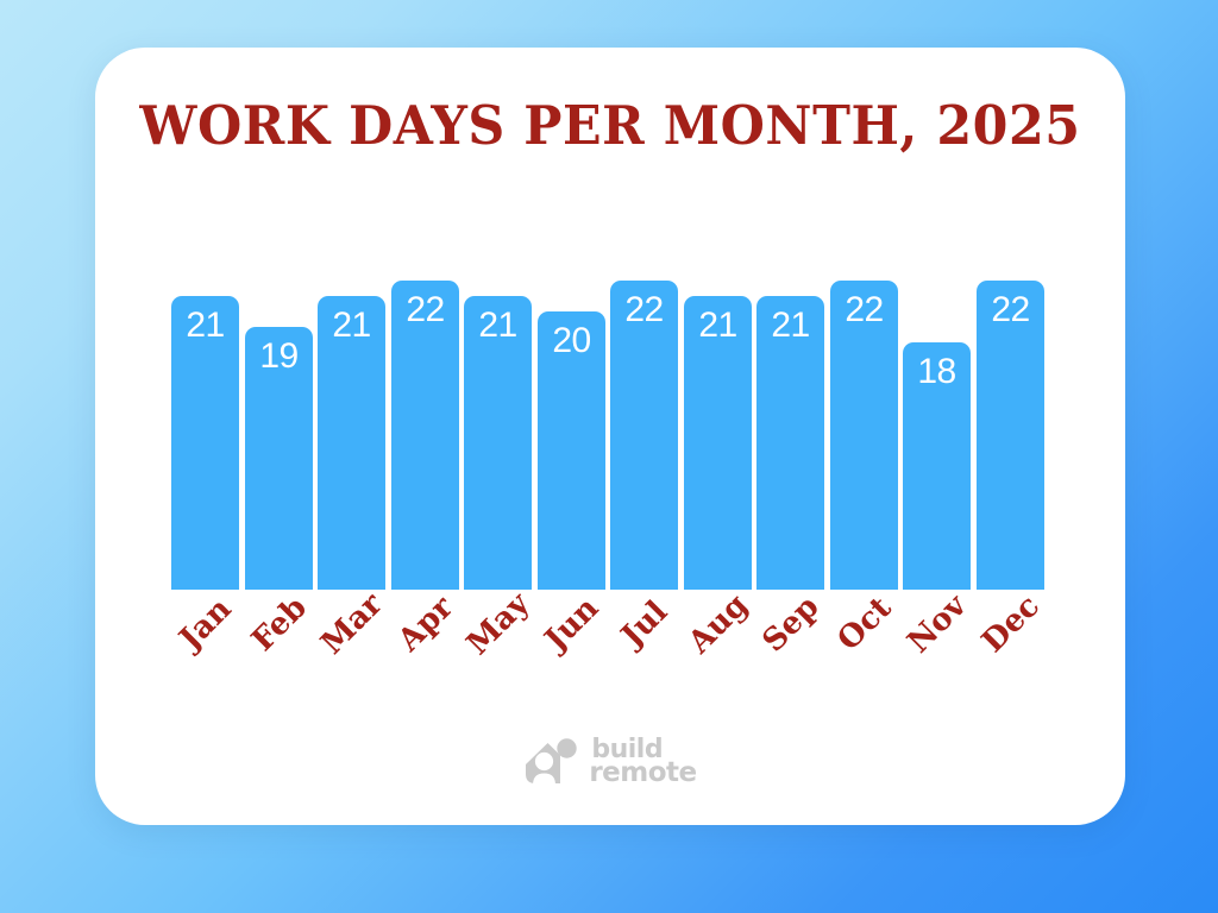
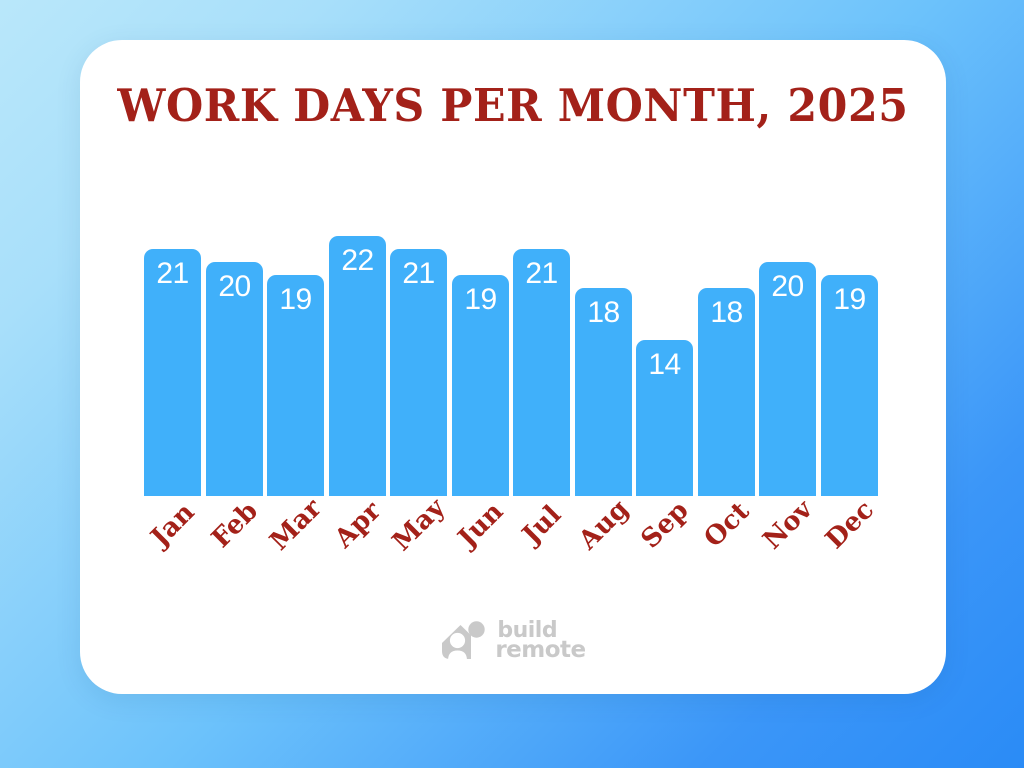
Feb: 19 -> 20
Mar: 21 -> 19
Jun: 20 -> 19
Jul: 22 -> 21
Aug: 21 -> 18
Sep: 21 -> 14
Oct: 22 -> 18
Nov: 18 -> 20
Dec: 22 -> 19
